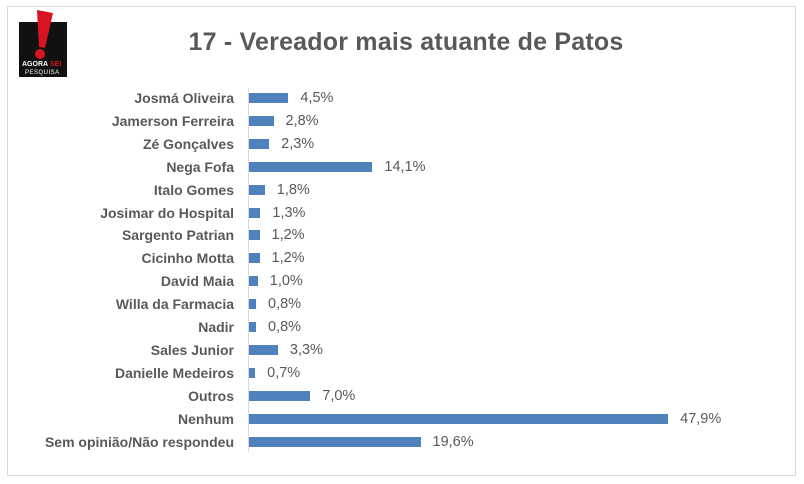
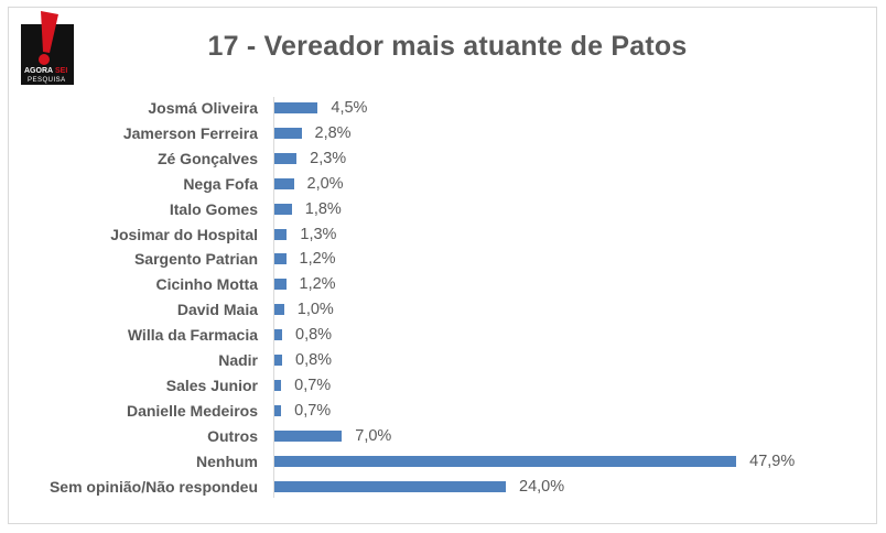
Nega Fofa: 14,1% -> 2,0%
Sales Junior: 3,3% -> 0,7%
Sem opinião/Não respondeu: 19,6% -> 24,0%
